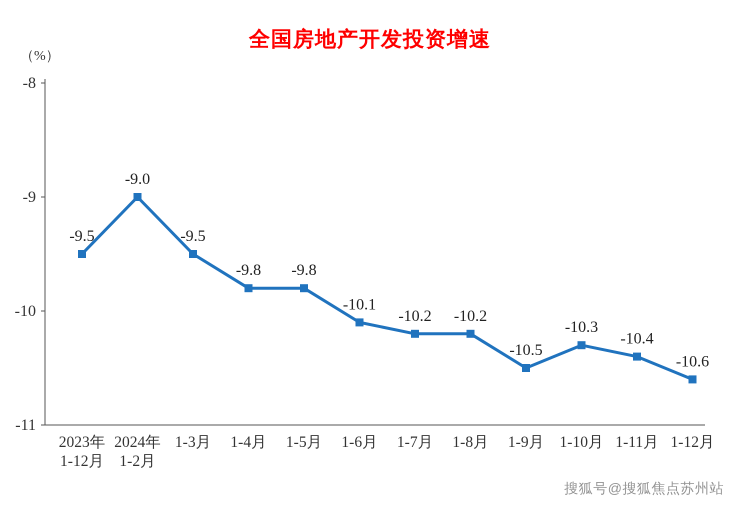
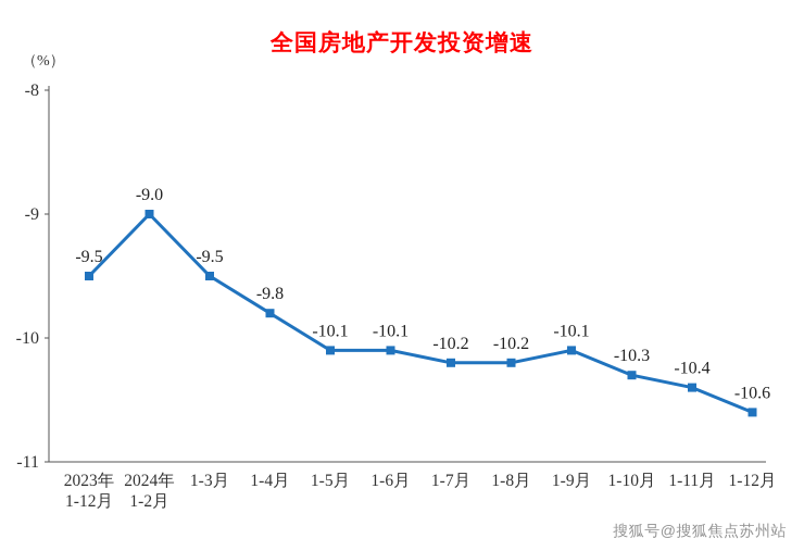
1-5月: -9.8 -> -10.1
1-9月: -10.5 -> -10.1
